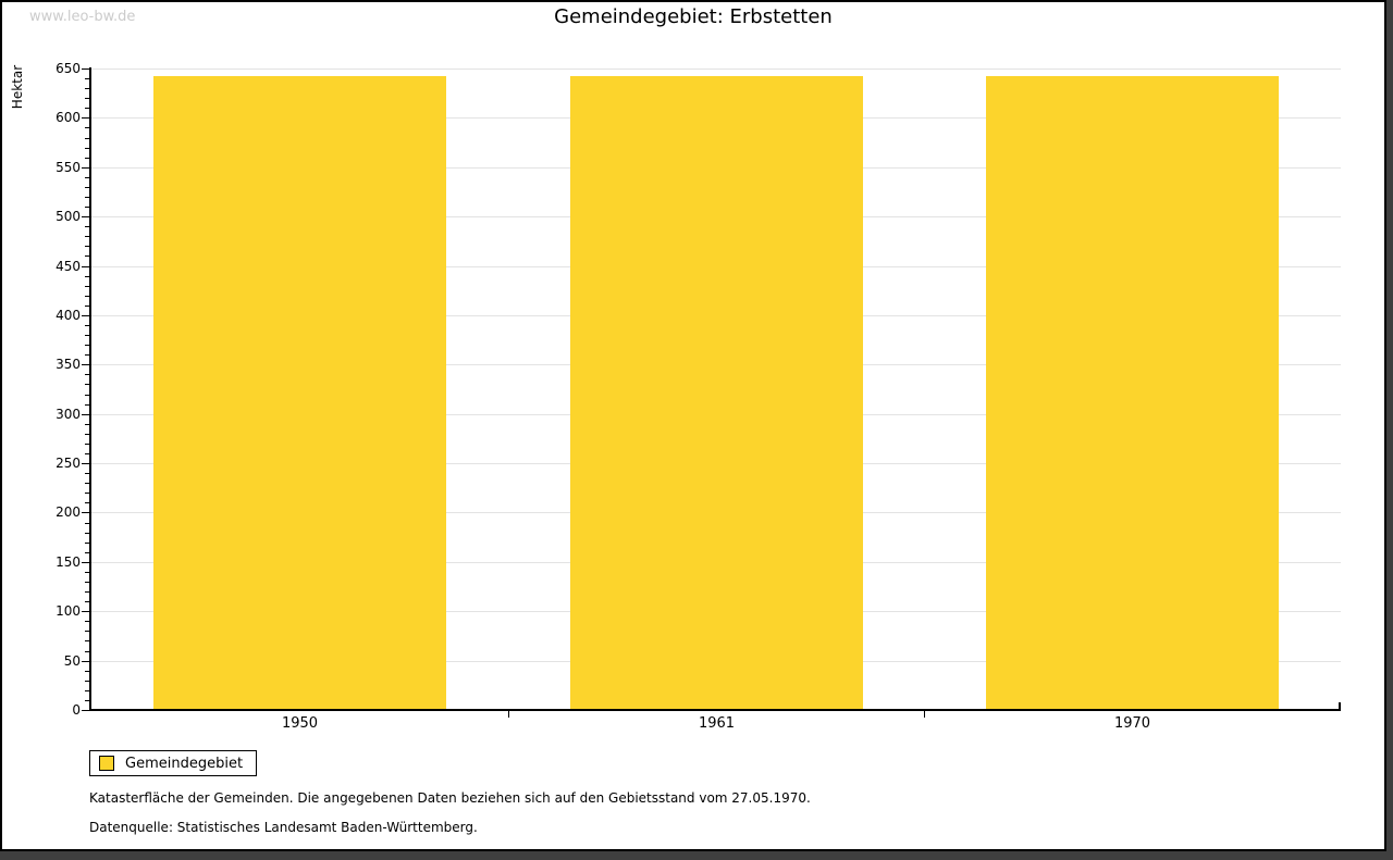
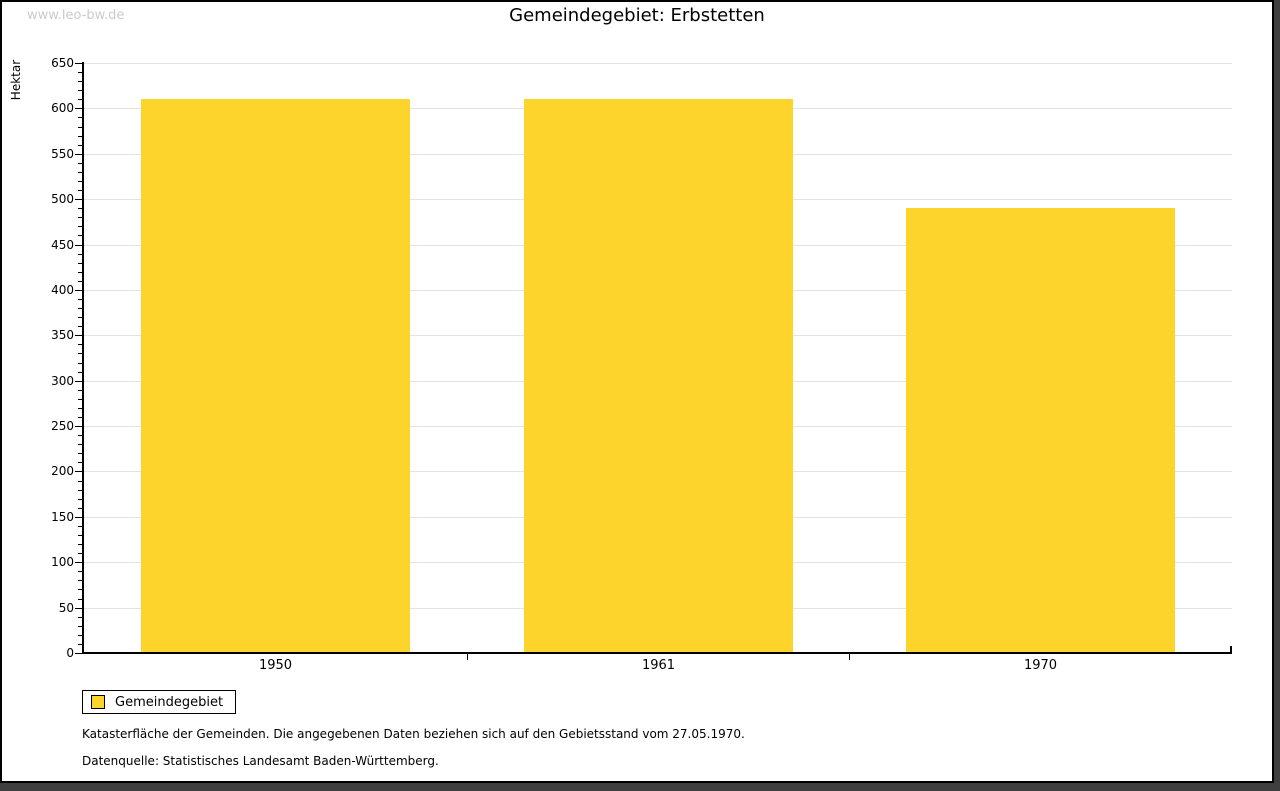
1950: 640 -> 610
1961: 640 -> 610
1970: 640 -> 490
